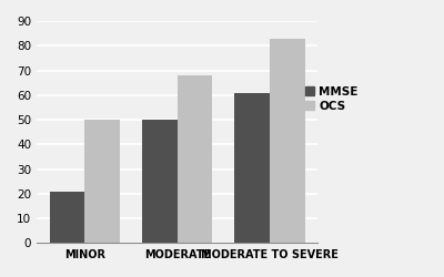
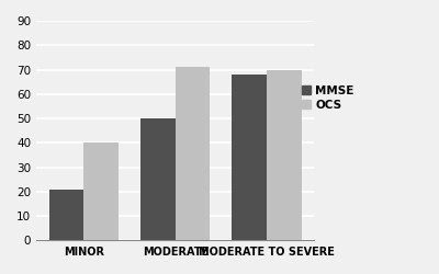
OCS/MINOR: 50 -> 40
OCS/MODERATE: 68 -> 71
MMSE/MODERATE TO SEVERE: 61 -> 68
OCS/MODERATE TO SEVERE: 83 -> 70
